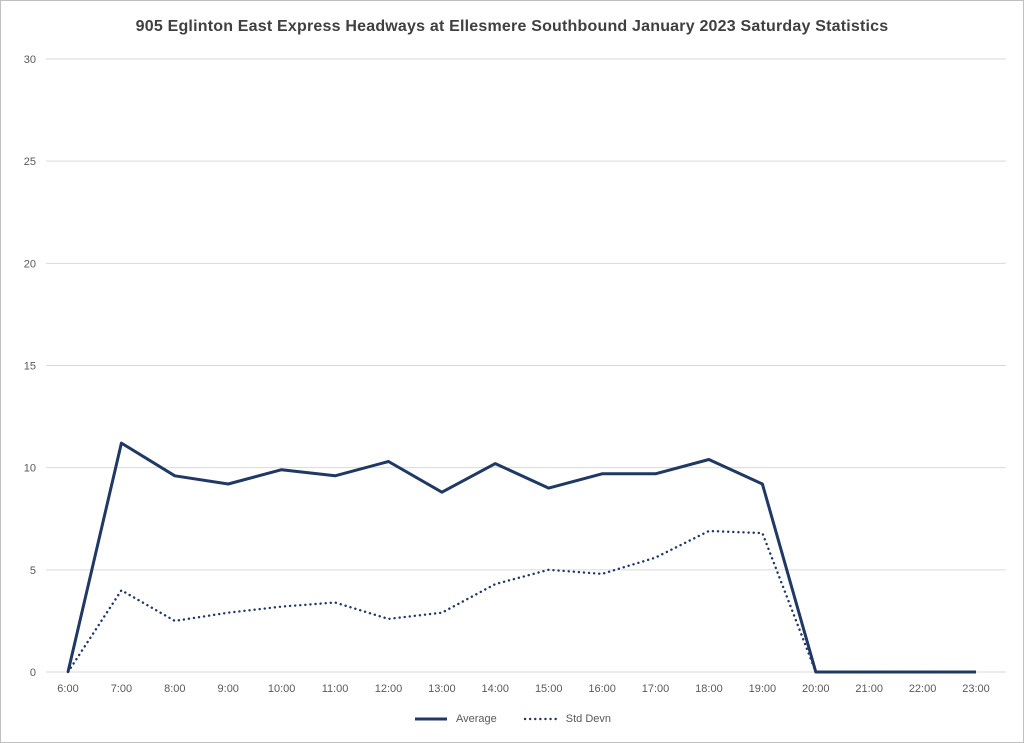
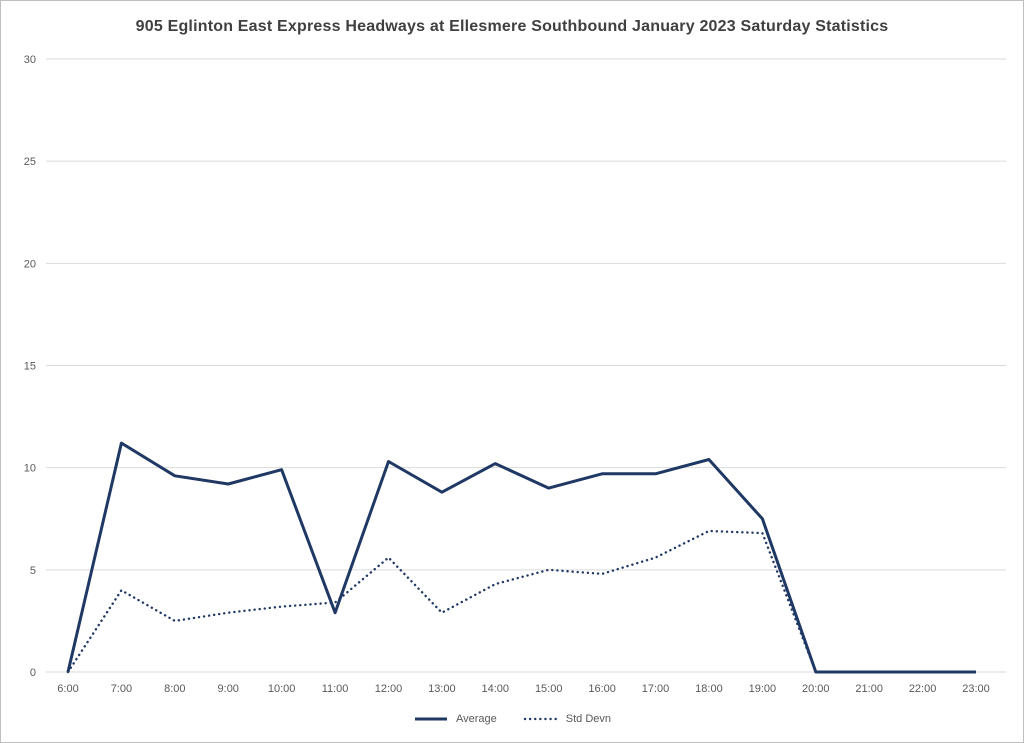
Average/11:00: 9.6 -> 2.9
Std Devn/12:00: 2.6 -> 5.6
Average/19:00: 9.2 -> 7.5
